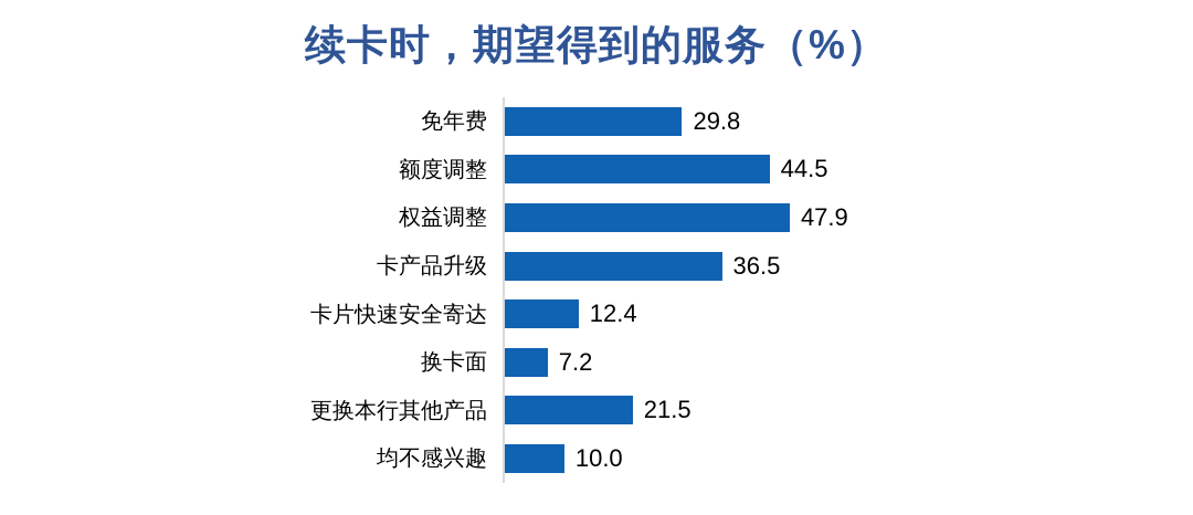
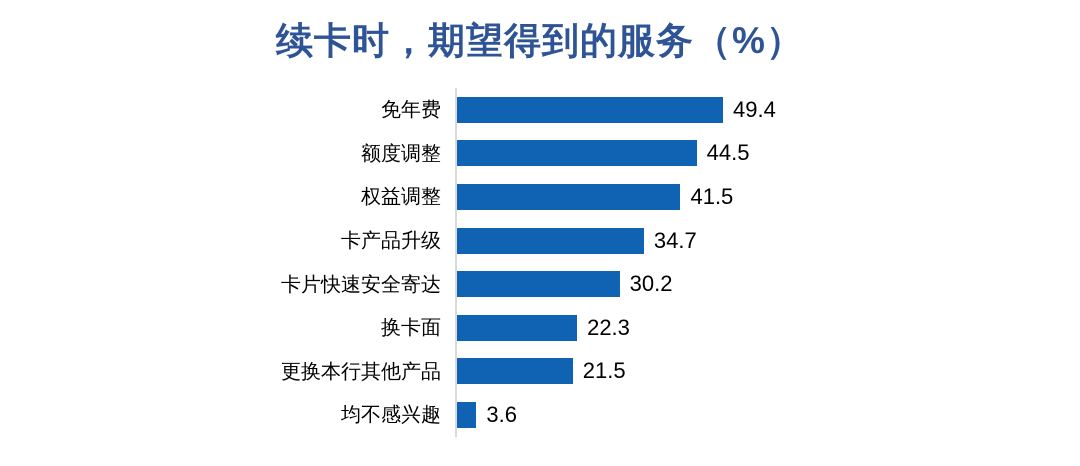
免年费: 29.8 -> 49.4
权益调整: 47.9 -> 41.5
卡产品升级: 36.5 -> 34.7
卡片快速安全寄达: 12.4 -> 30.2
换卡面: 7.2 -> 22.3
均不感兴趣: 10.0 -> 3.6
